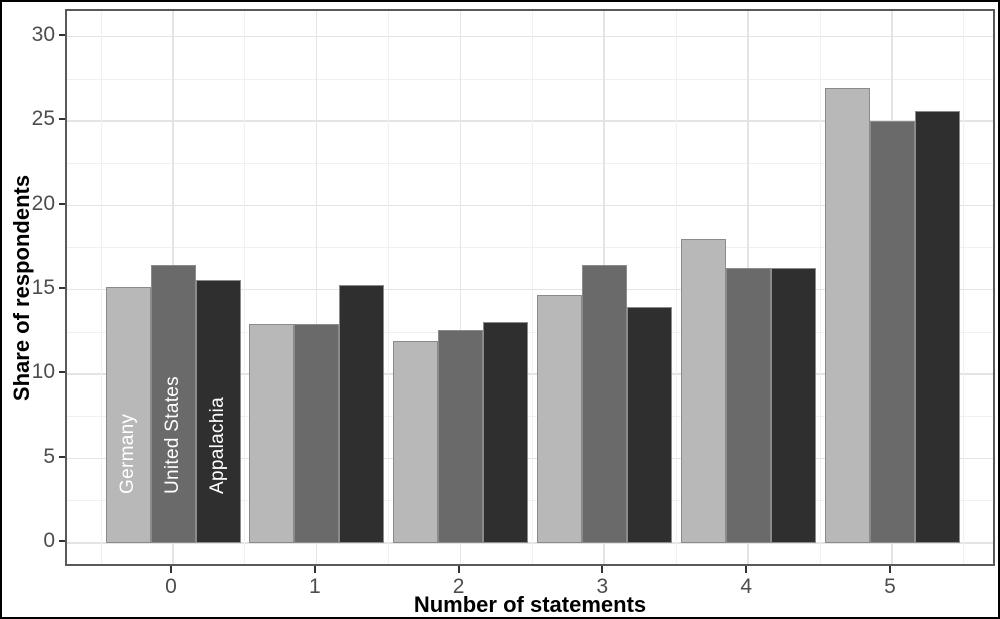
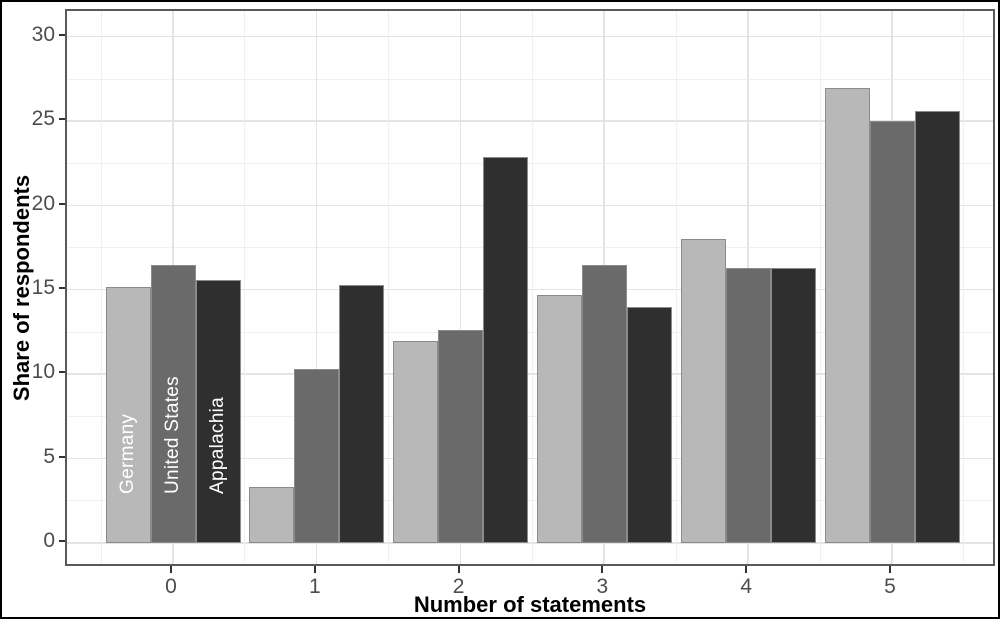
Germany/1: 13.0 -> 3.3
United States/1: 13.0 -> 10.3
Appalachia/2: 13.1 -> 22.9
